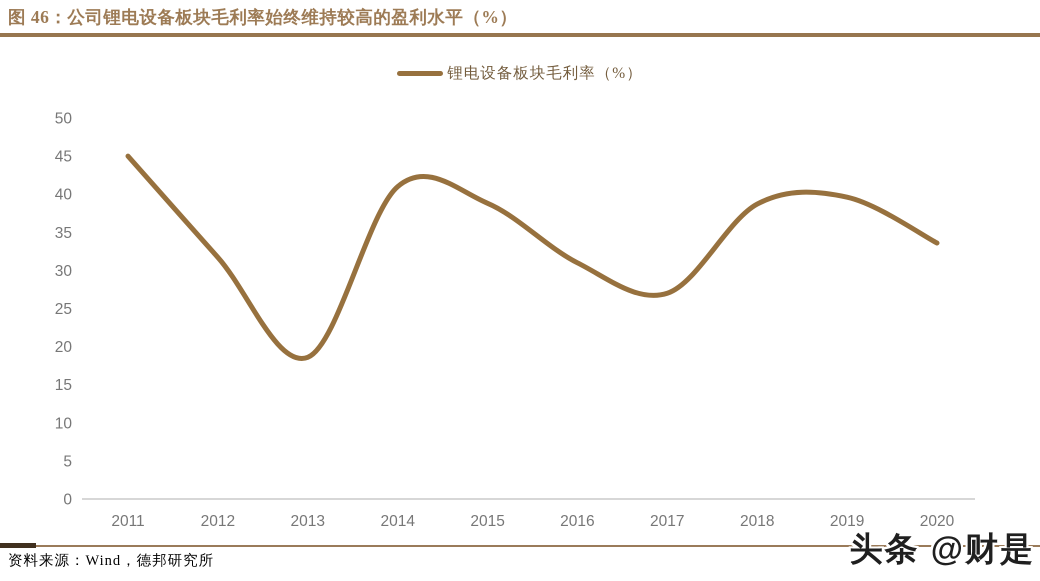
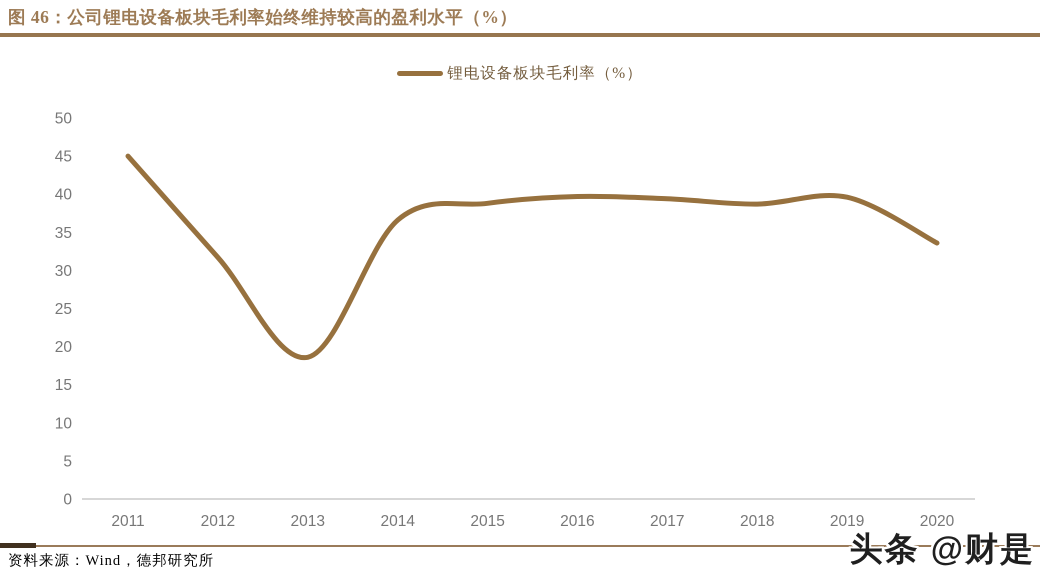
2014: 41 -> 37
2016: 31 -> 40
2017: 27 -> 39
